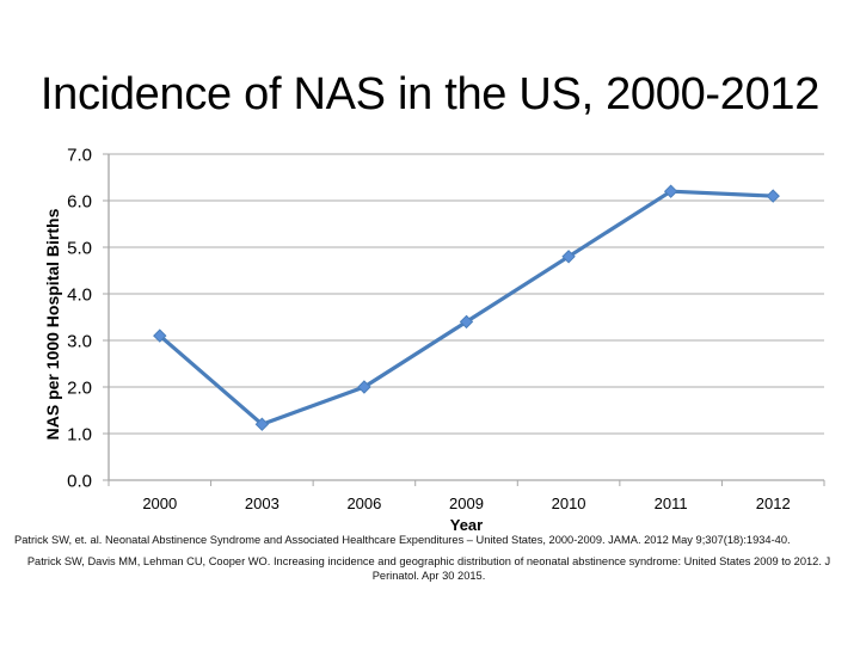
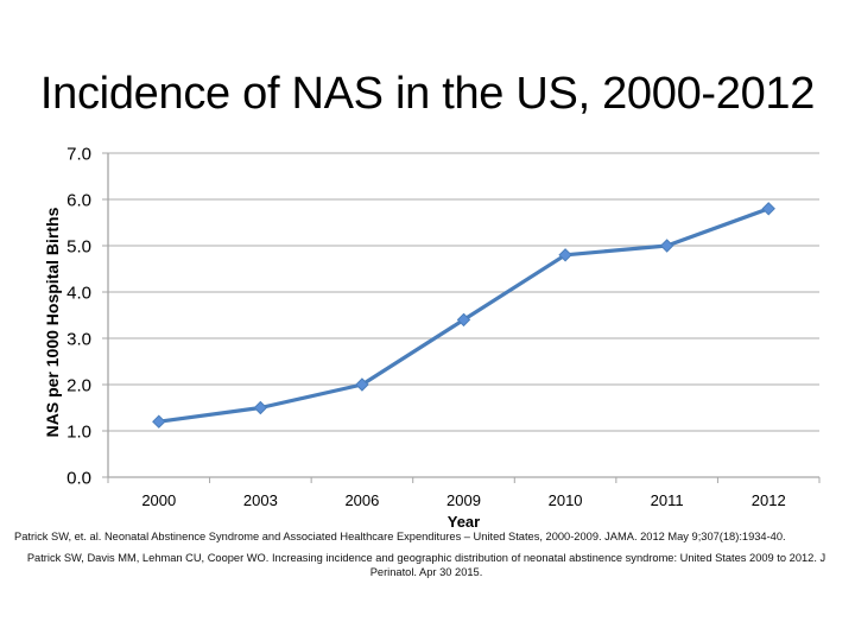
2000: 3.1 -> 1.2
2003: 1.2 -> 1.5
2011: 6.2 -> 5.0
2012: 6.1 -> 5.8
